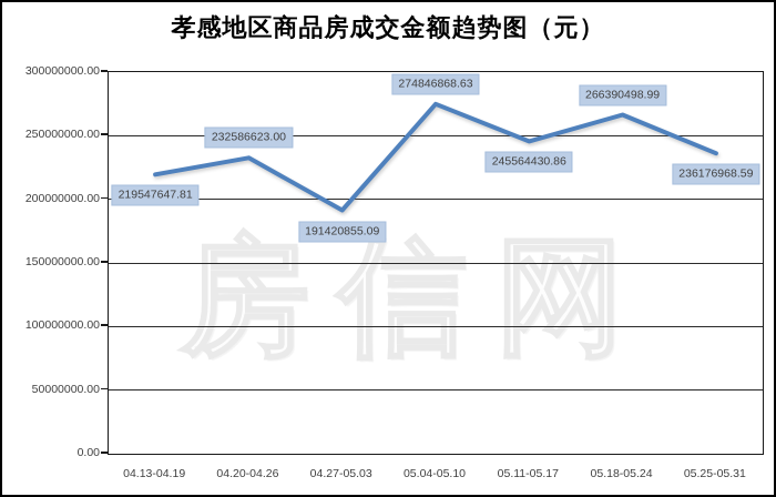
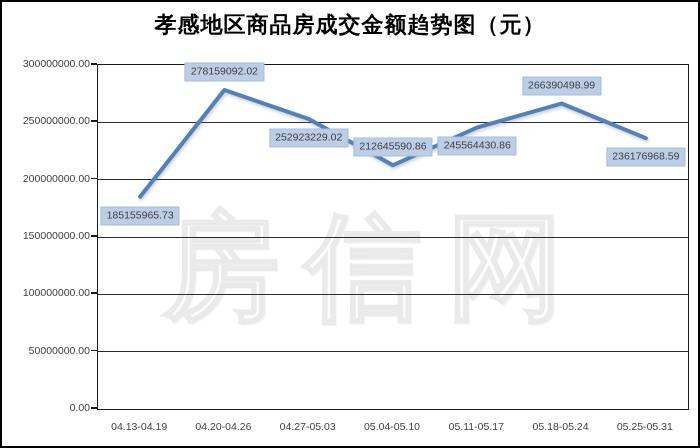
04.13-04.19: 219547647.81 -> 185155965.73
04.20-04.26: 232586623.00 -> 278159092.02
04.27-05.03: 191420855.09 -> 252923229.02
05.04-05.10: 274846868.63 -> 212645590.86
